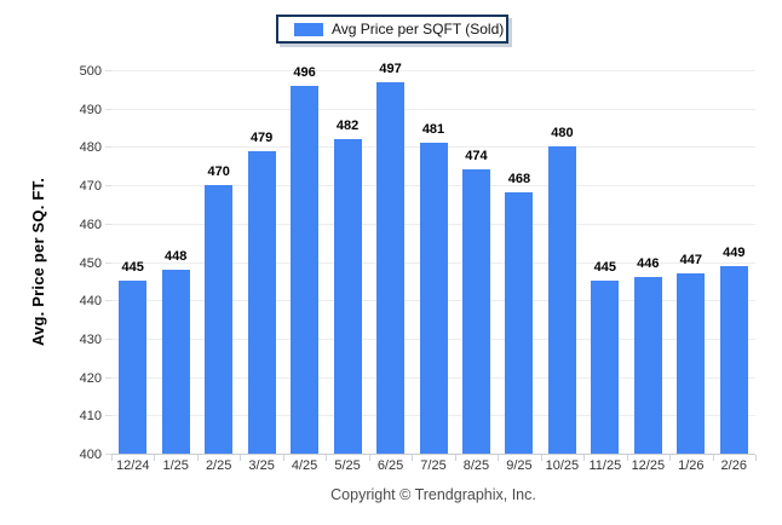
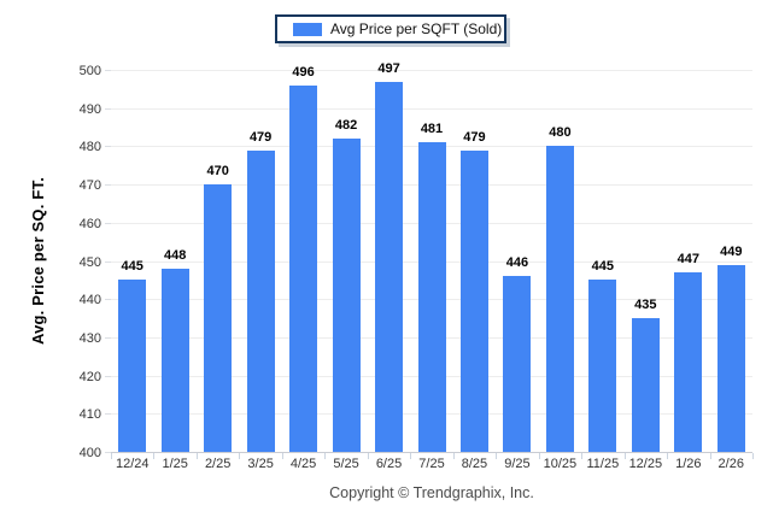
8/25: 474 -> 479
9/25: 468 -> 446
12/25: 446 -> 435
